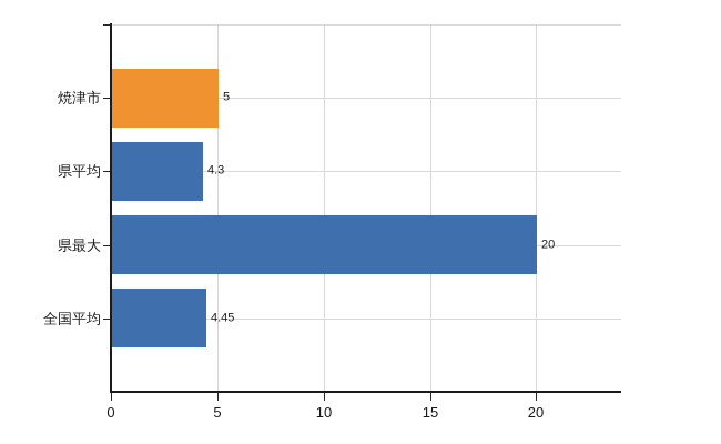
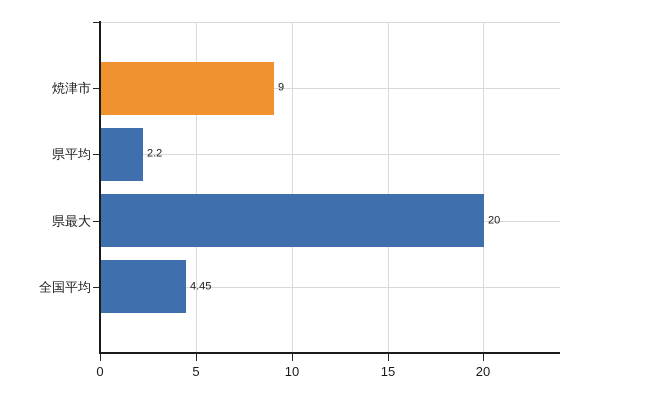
焼津市: 5 -> 9
県平均: 4.3 -> 2.2
